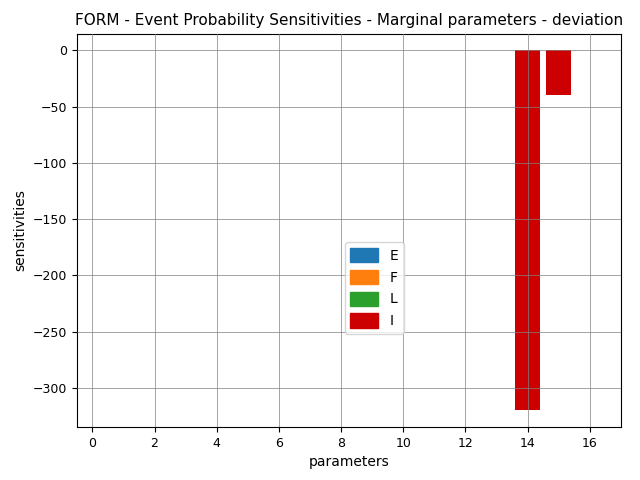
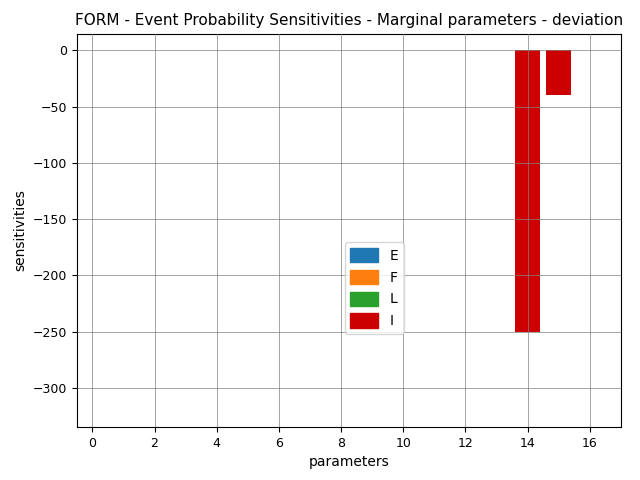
14: -320 -> -250
